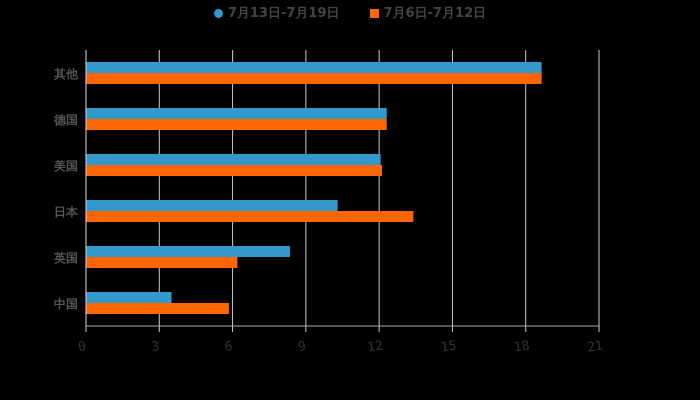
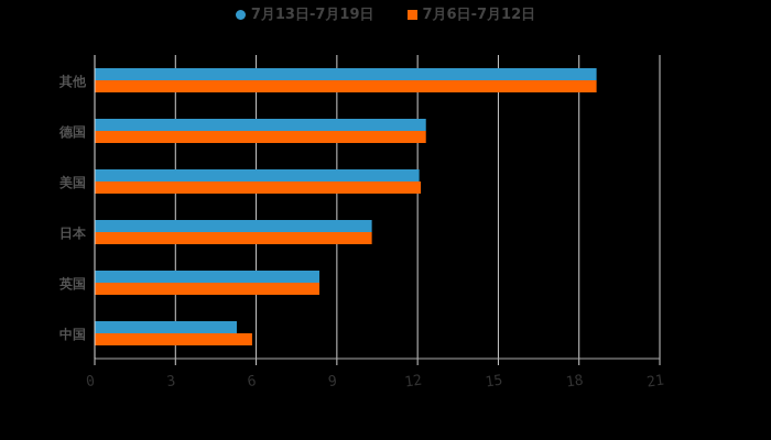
7月6日-7月12日/日本: 13.4 -> 10.3
7月6日-7月12日/英国: 6.2 -> 8.3
7月13日-7月19日/中国: 3.5 -> 5.3
